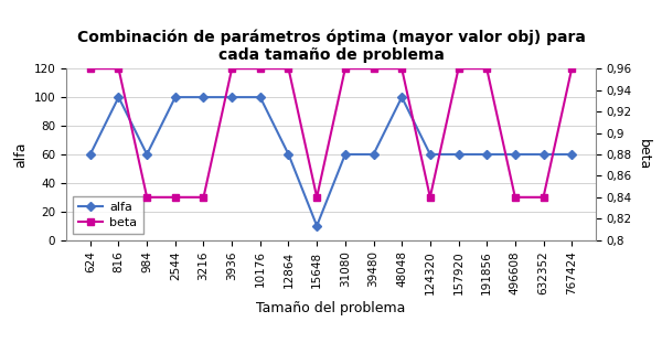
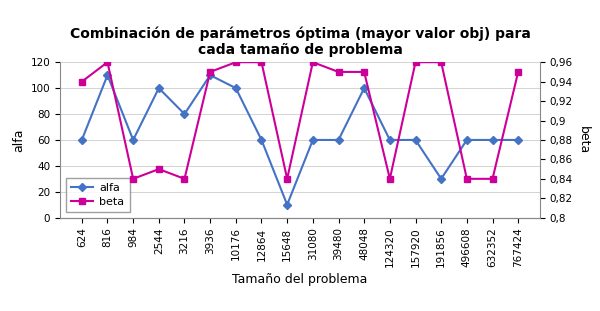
beta/624: 0,96 -> 0,94
alfa/816: 100 -> 110
beta/2544: 0,84 -> 0,85
alfa/3216: 100 -> 80
alfa/3936: 100 -> 110
beta/3936: 0,96 -> 0,95
beta/39480: 0,96 -> 0,95
beta/48048: 0,96 -> 0,95
alfa/191856: 60 -> 30
beta/767424: 0,96 -> 0,95
